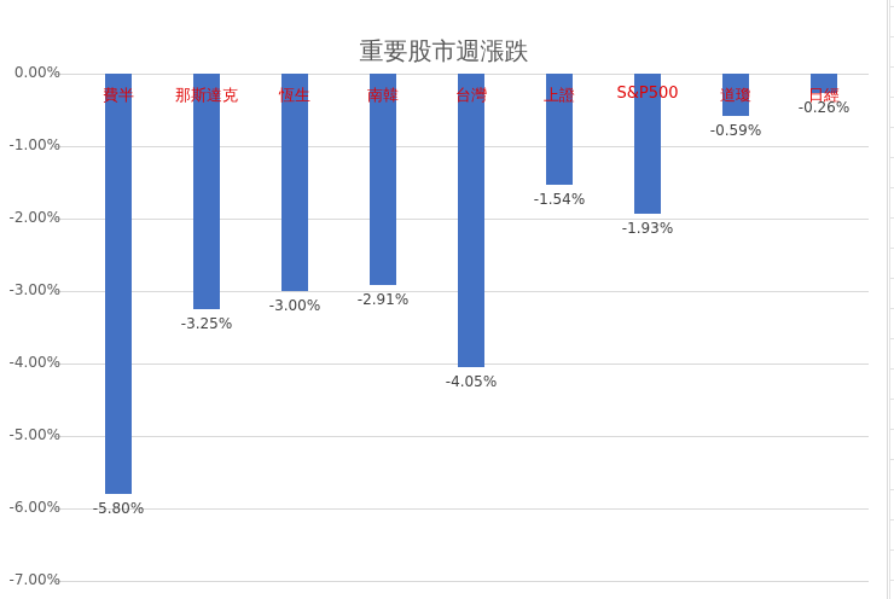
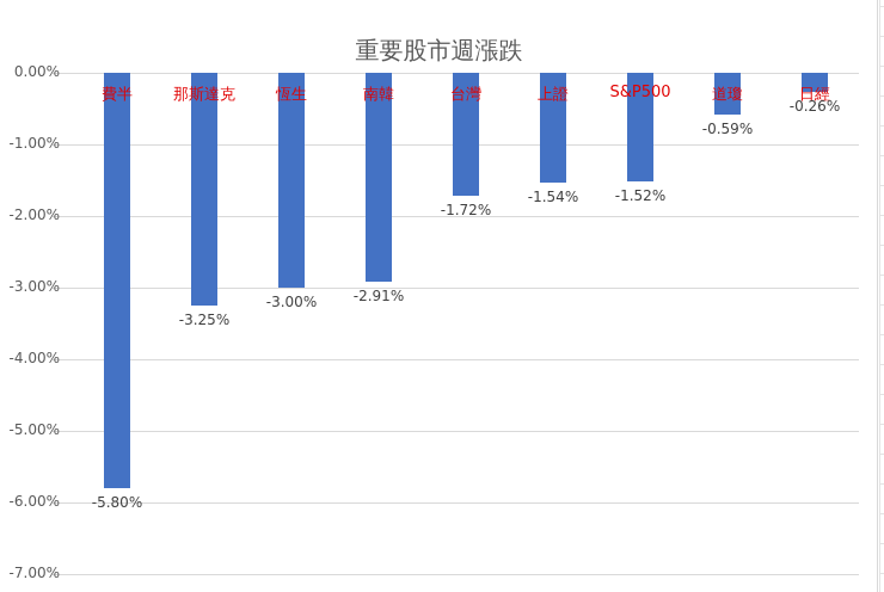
台灣: -4.05% -> -1.72%
S&P500: -1.93% -> -1.52%
